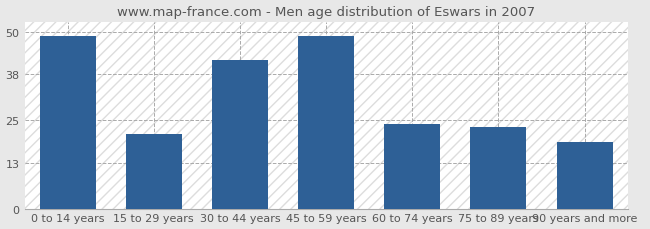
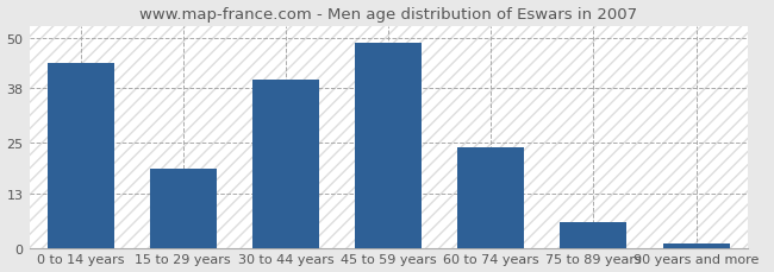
0 to 14 years: 49 -> 44
15 to 29 years: 21 -> 19
30 to 44 years: 42 -> 40
75 to 89 years: 23 -> 6
90 years and more: 19 -> 1
